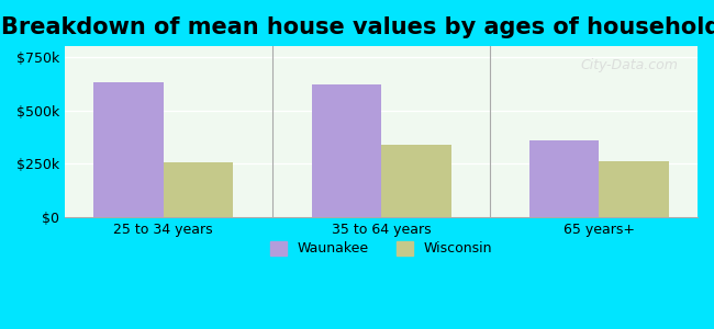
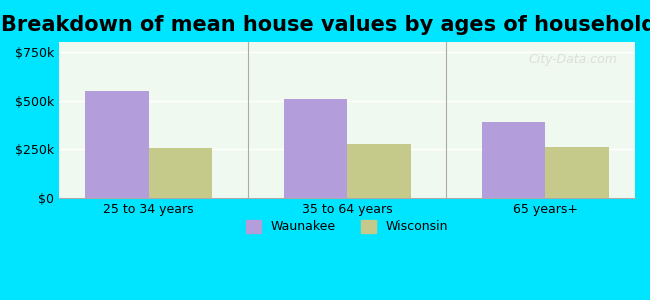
Waunakee/25 to 34 years: $630k -> $550k
Waunakee/35 to 64 years: $620k -> $510k
Wisconsin/35 to 64 years: $340k -> $280k
Waunakee/65 years+: $360k -> $390k
